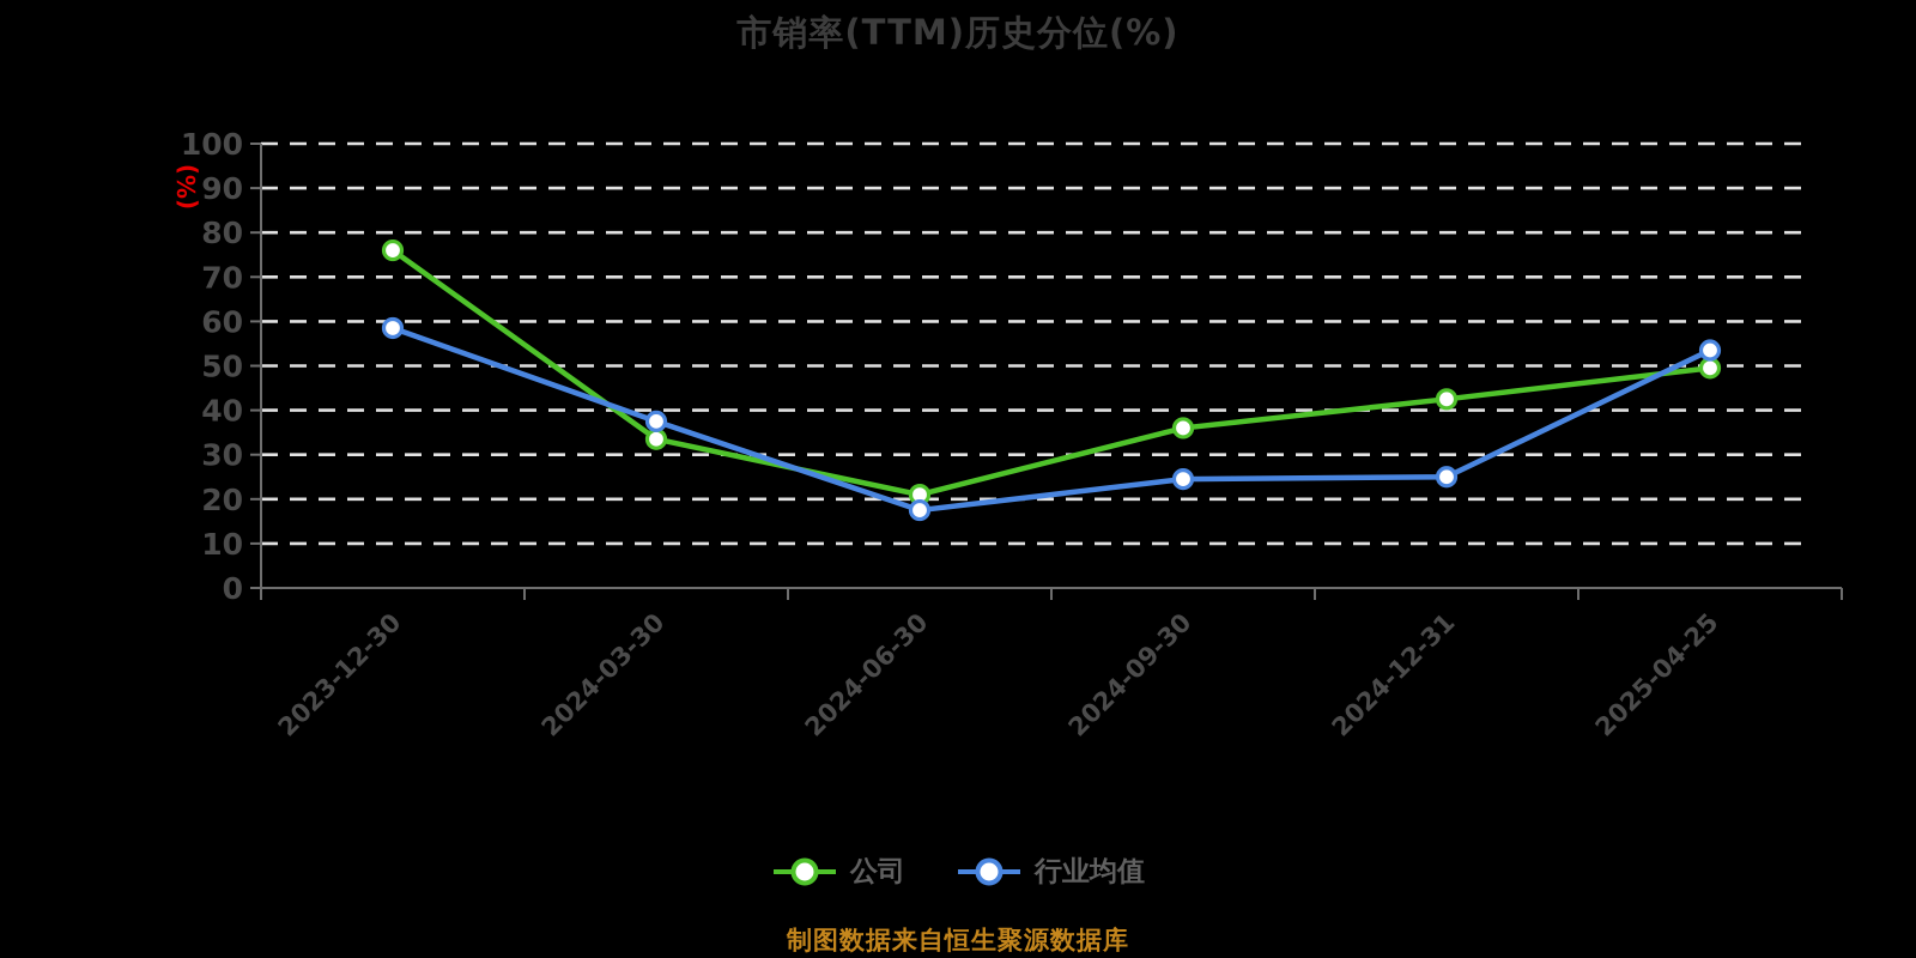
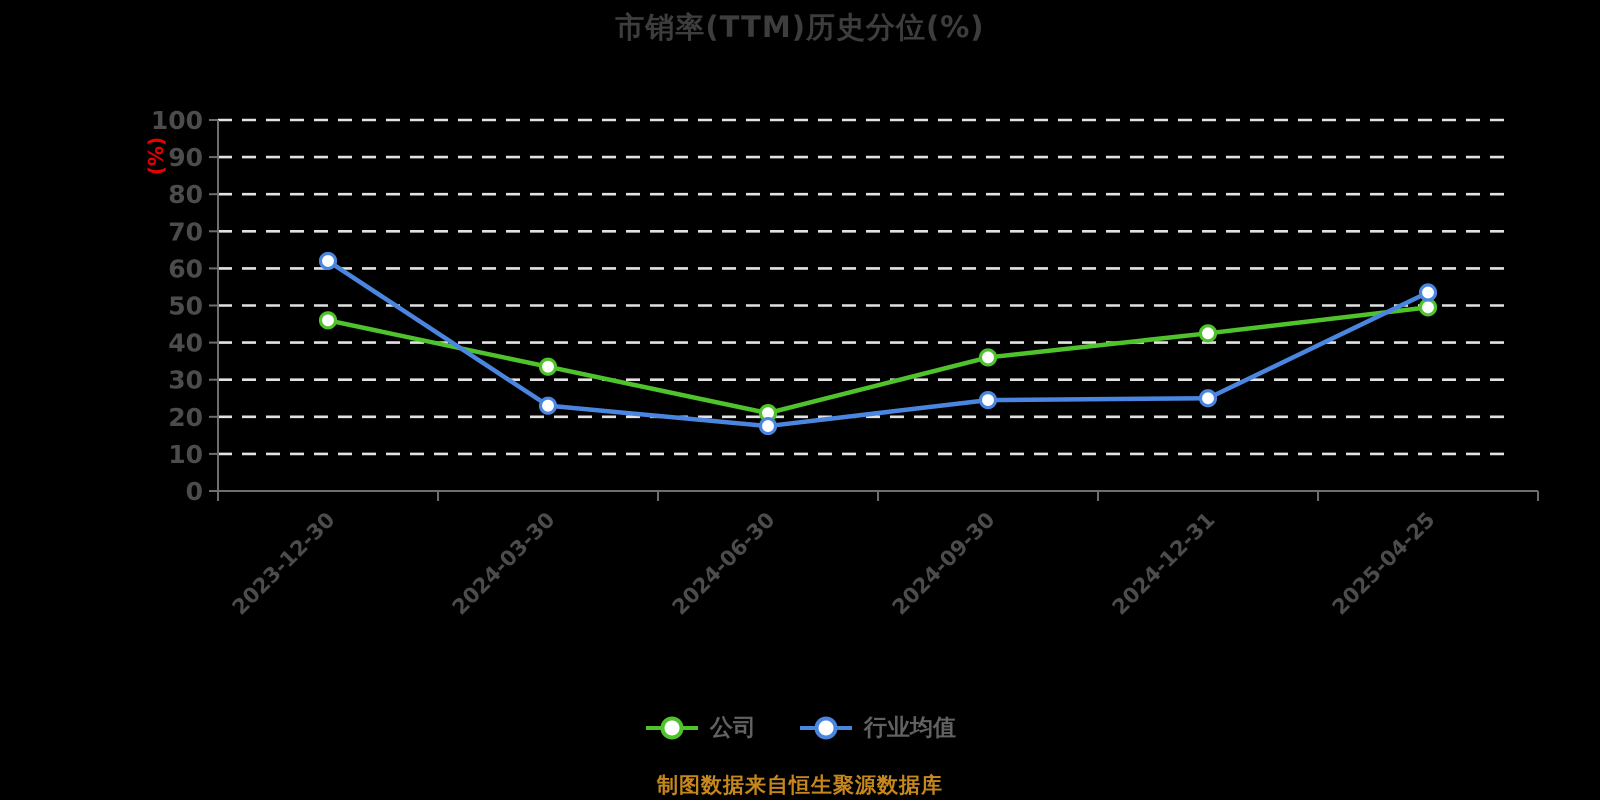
公司/2023-12-30: 76 -> 46
行业均值/2023-12-30: 58 -> 62
行业均值/2024-03-30: 38 -> 23
